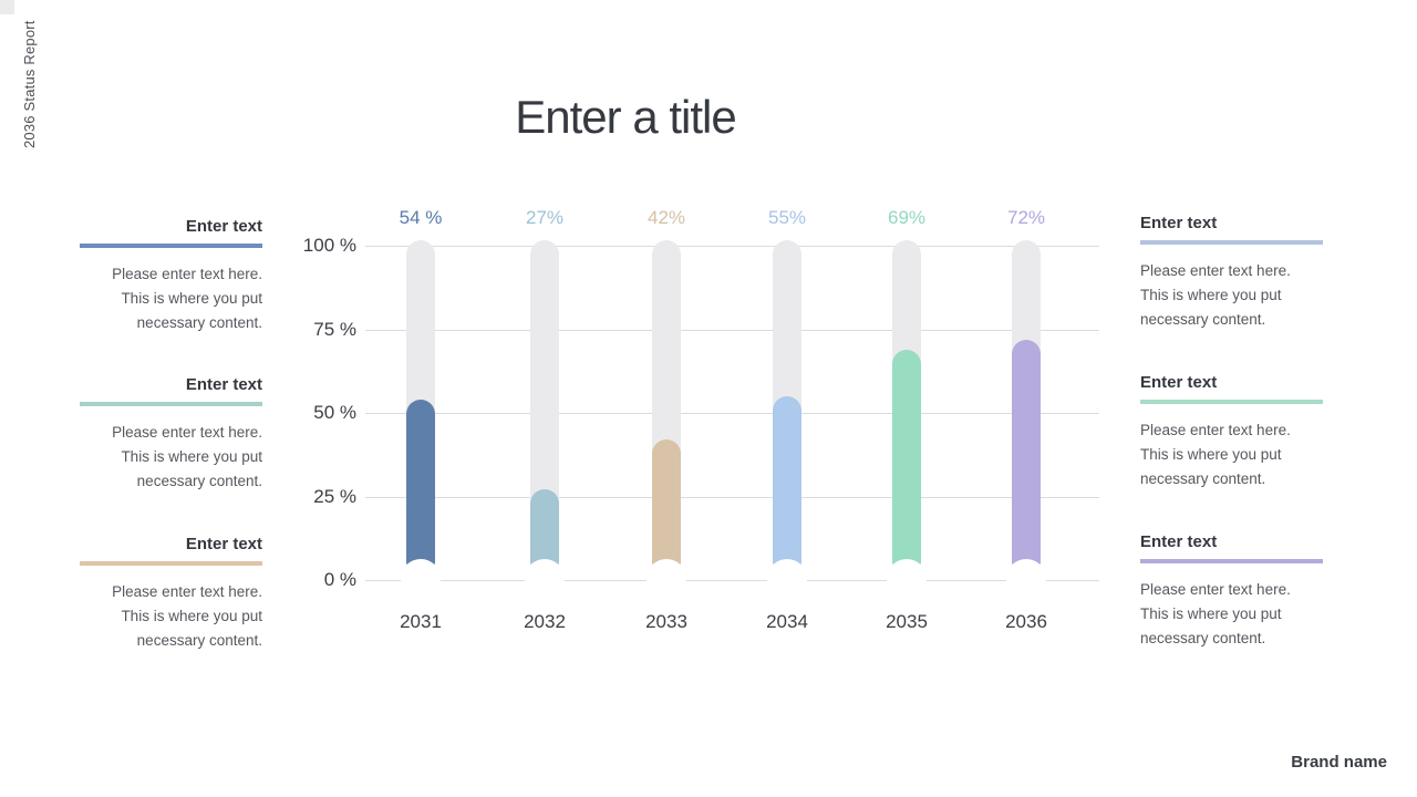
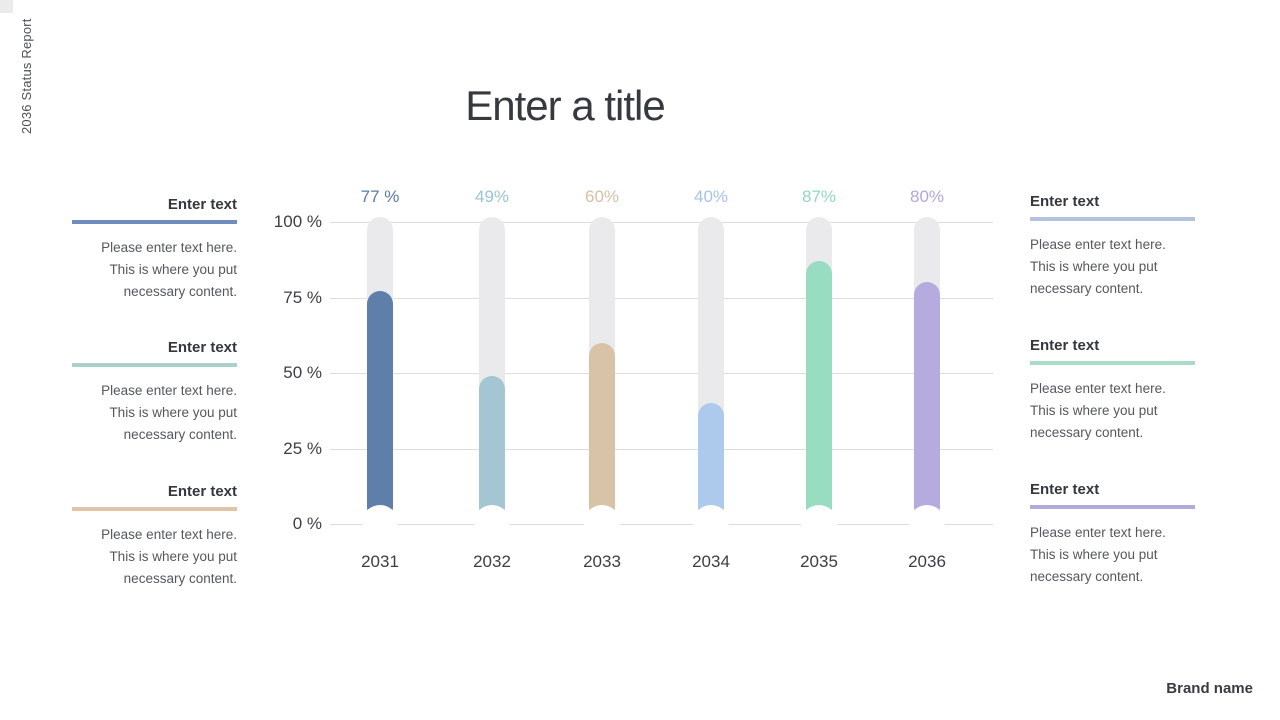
2031: 54 -> 77
2032: 27% -> 49%
2033: 42% -> 60%
2034: 55% -> 40%
2035: 69% -> 87%
2036: 72% -> 80%
